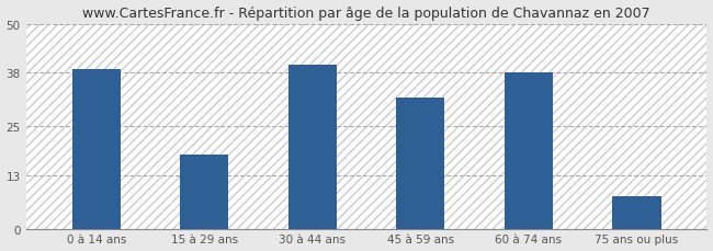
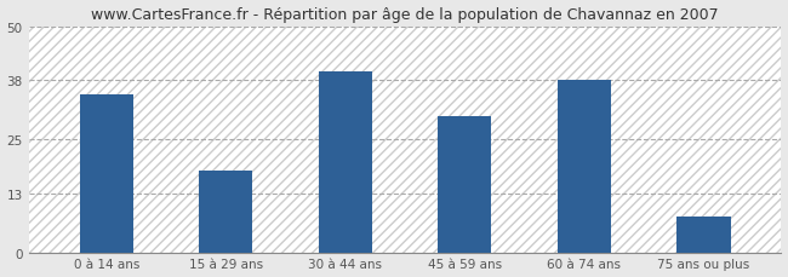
0 à 14 ans: 39 -> 35
45 à 59 ans: 32 -> 30
